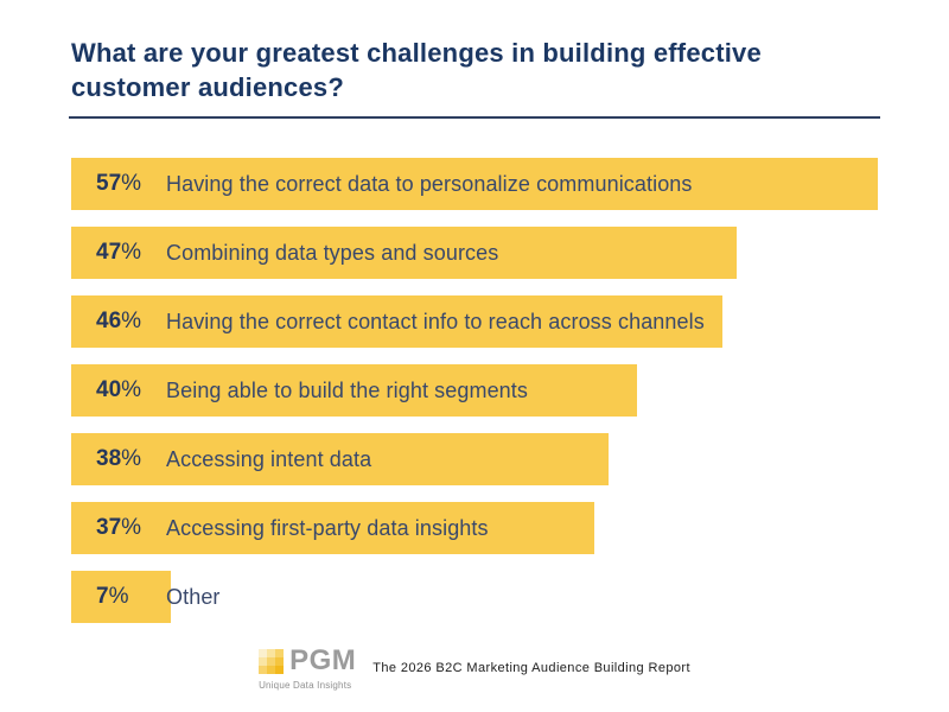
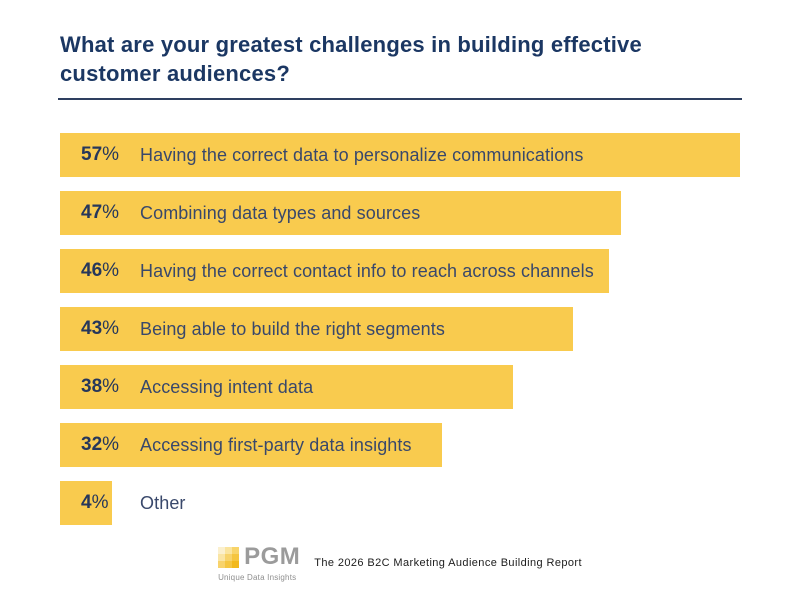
Being able to build the right segments: 40 -> 43
Accessing first-party data insights: 37 -> 32
Other: 7 -> 4
